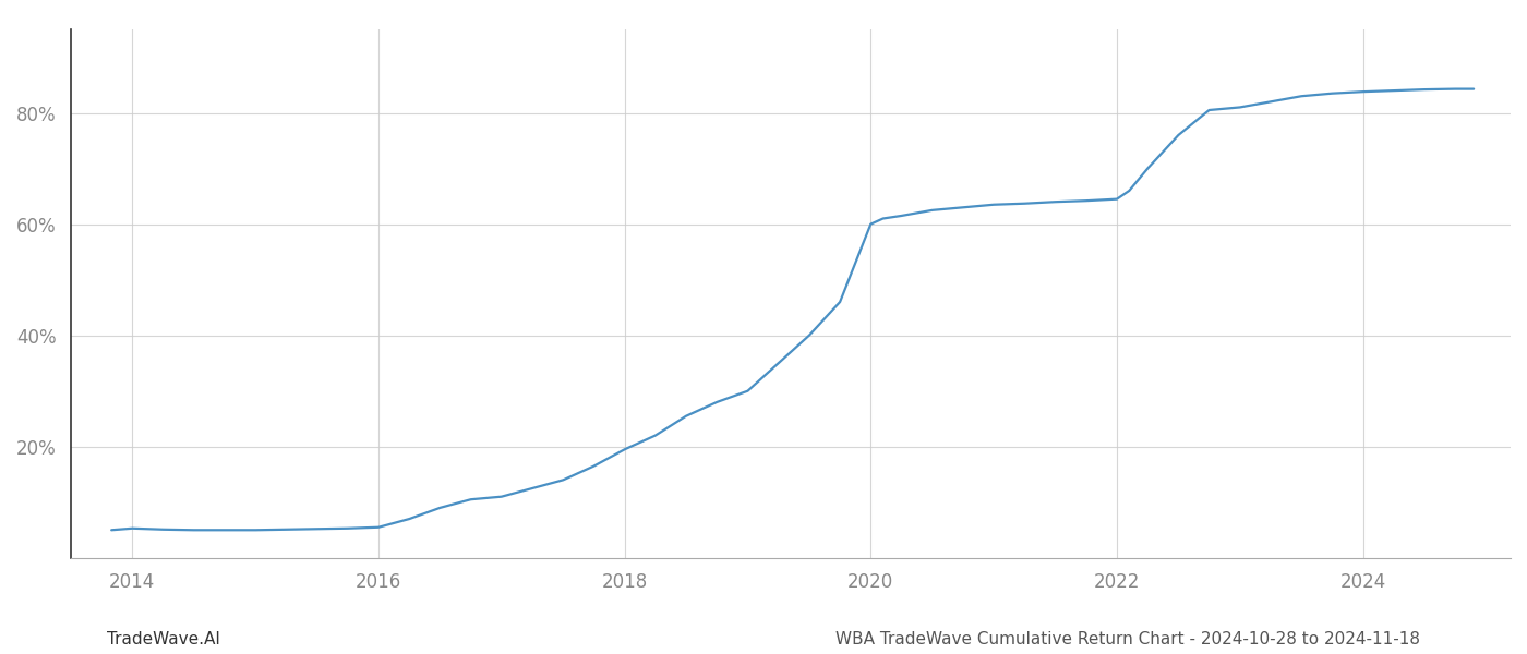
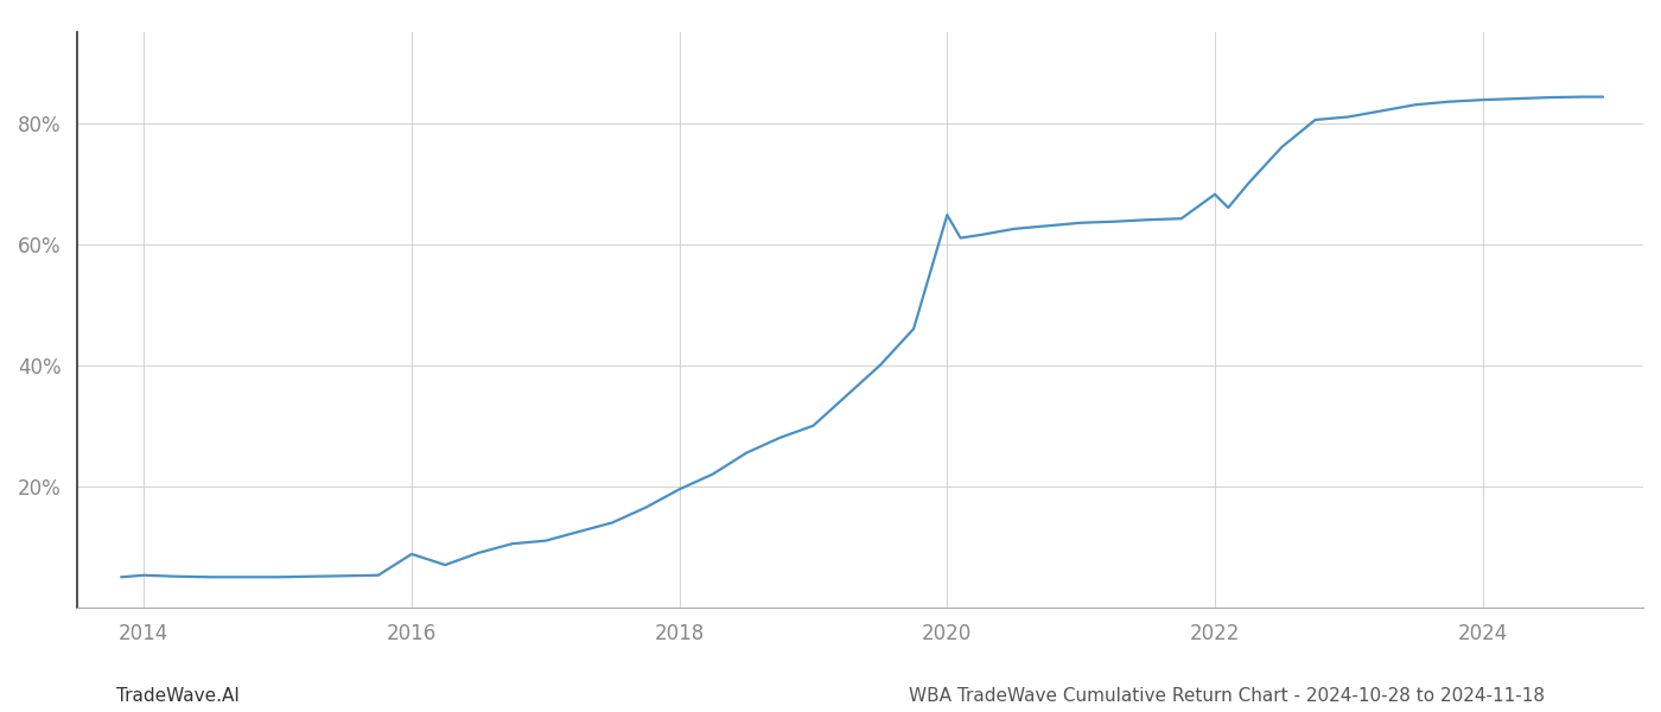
2016: 5.5% -> 8.8%
2020: 60.0% -> 64.8%
2022: 64.5% -> 68.2%
